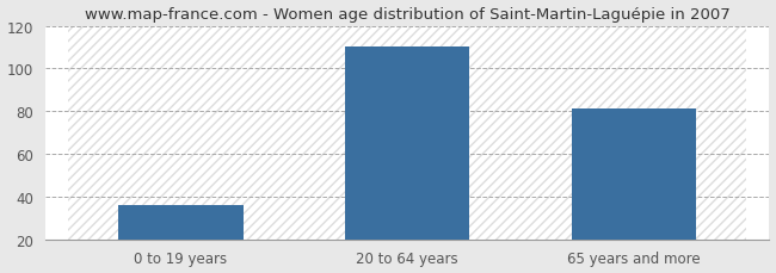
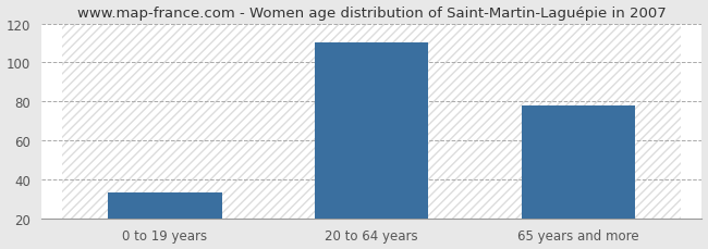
0 to 19 years: 36 -> 33
65 years and more: 81 -> 78
